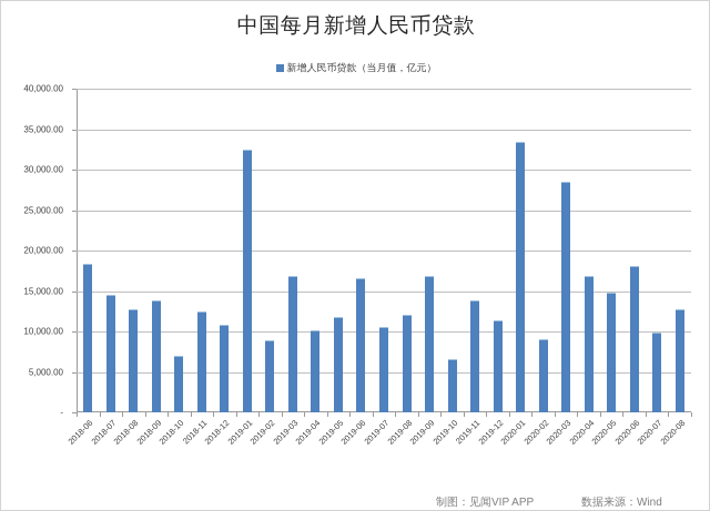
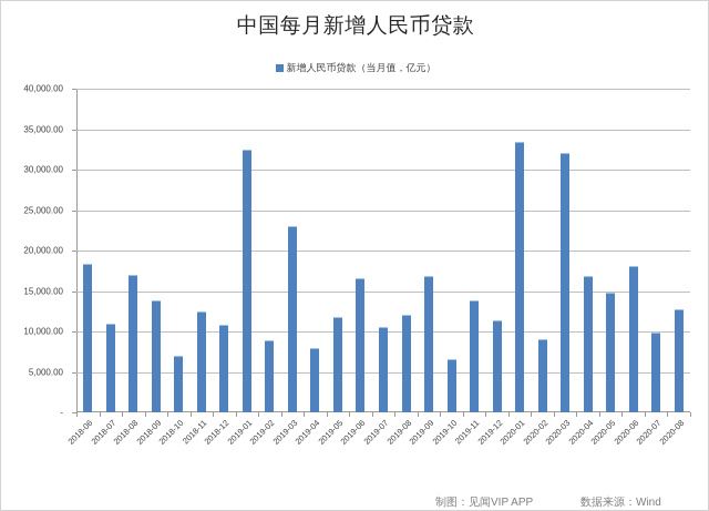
2018-07: 14000 -> 11000
2018-08: 13000 -> 17000
2019-03: 17000 -> 23000
2019-04: 10000 -> 8000
2020-03: 28000 -> 32000
